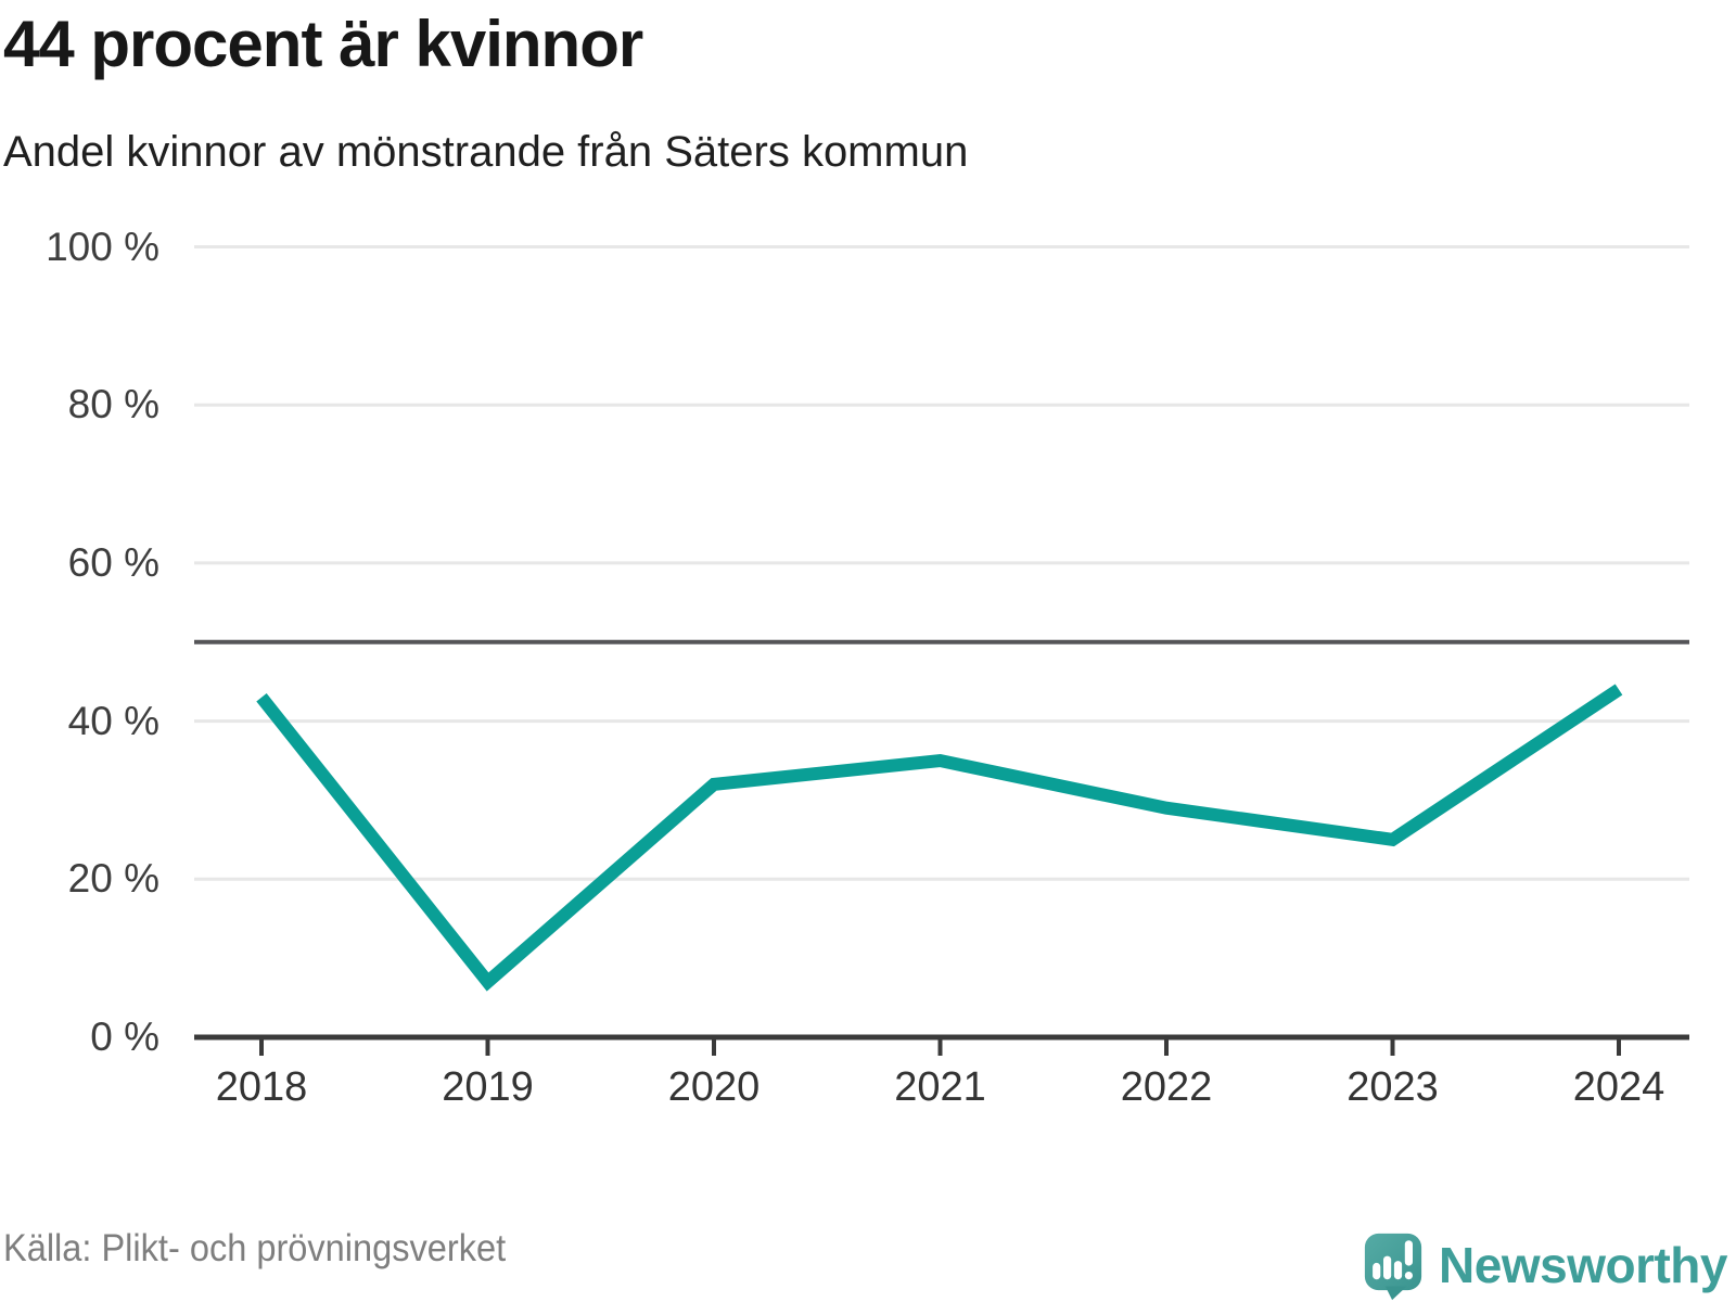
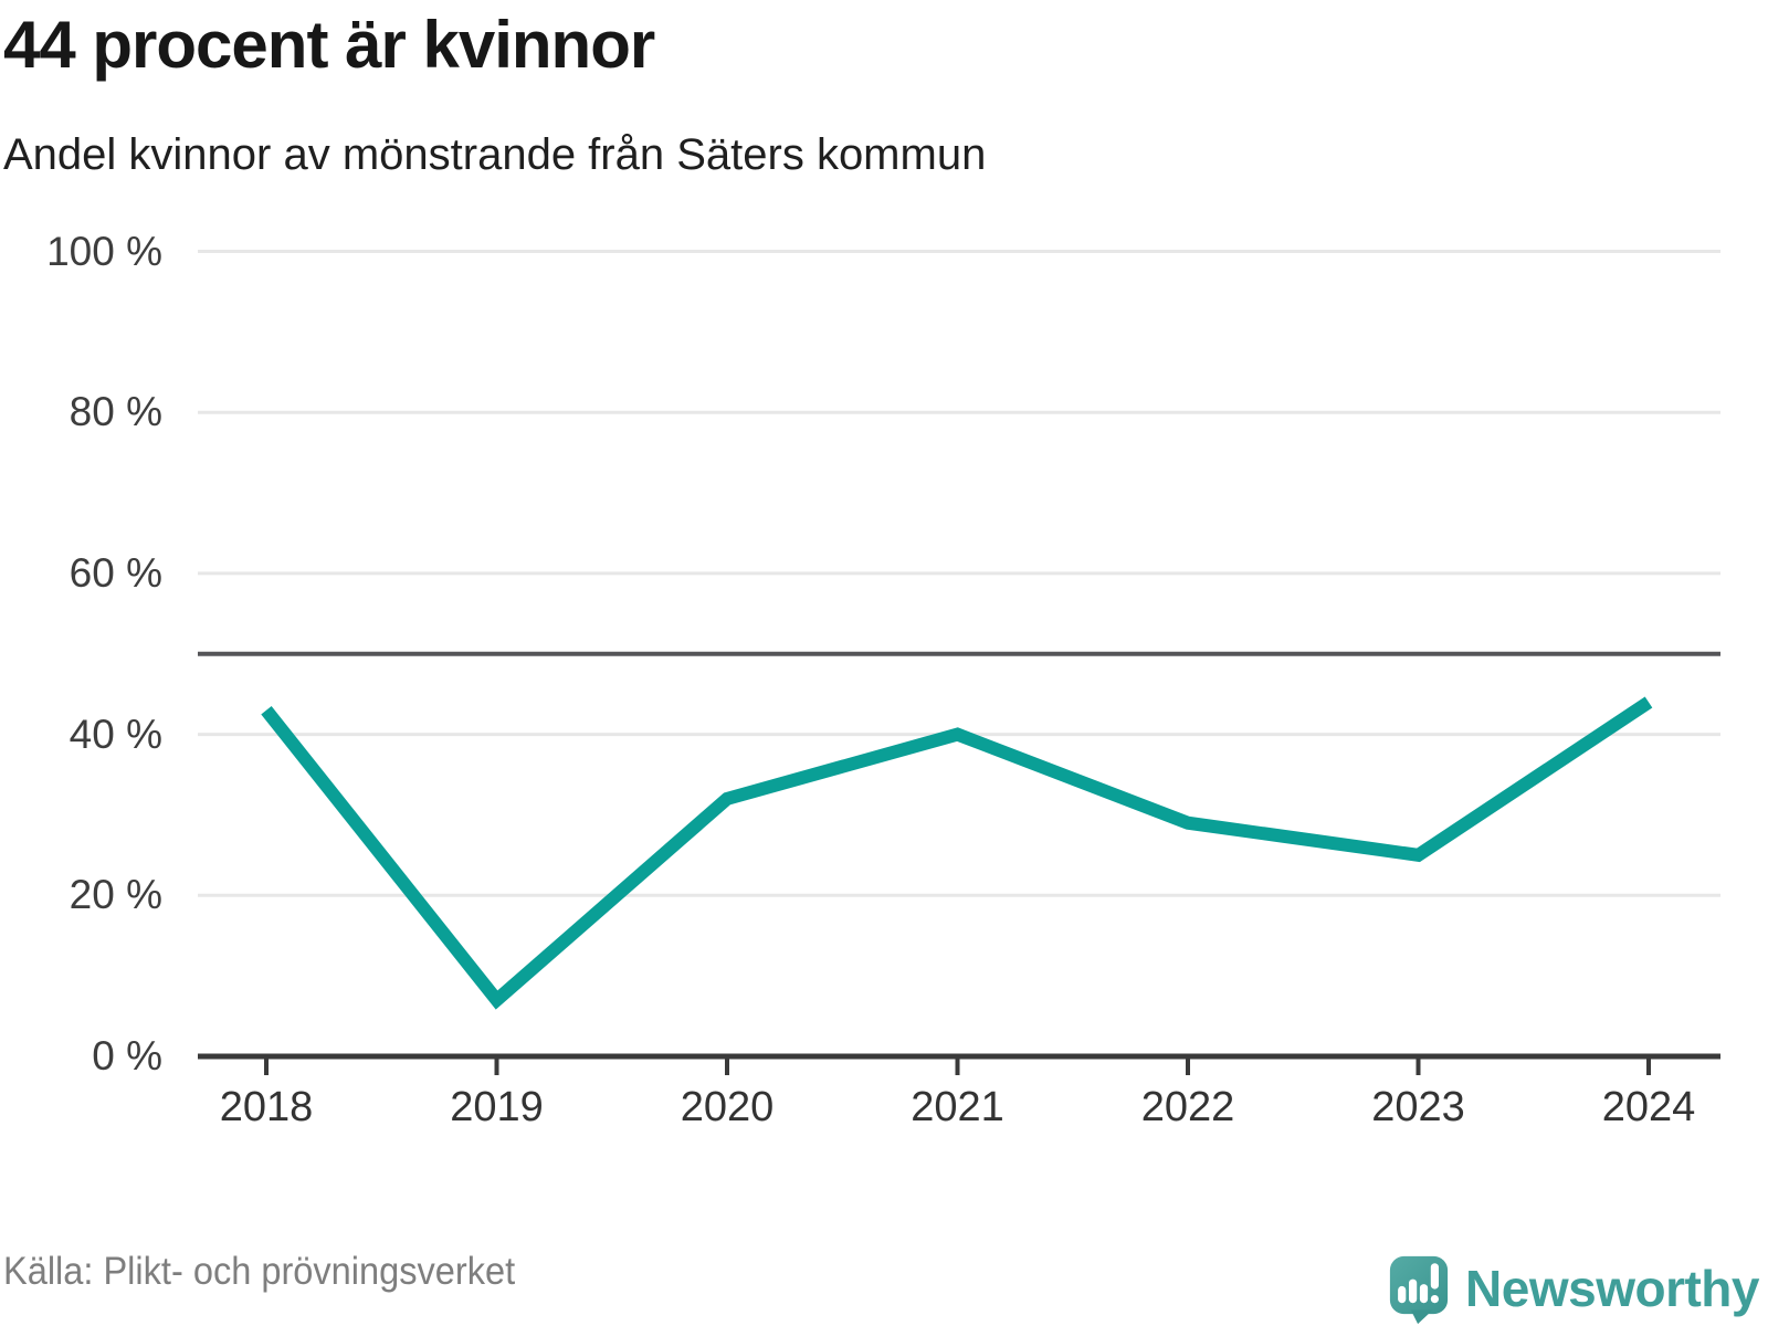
2021: 35% -> 40%
